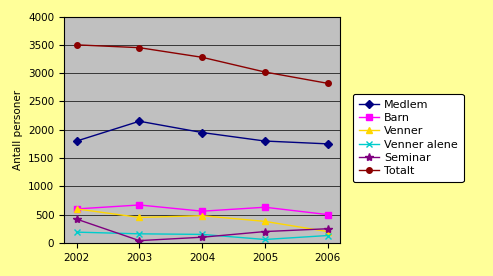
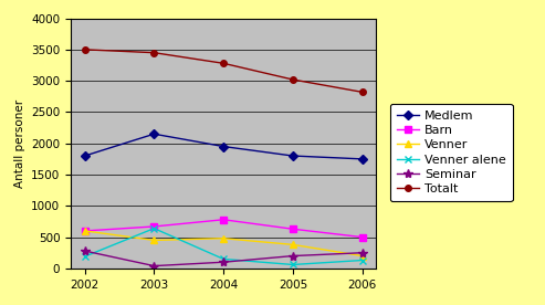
Seminar/2002: 420 -> 280
Venner alene/2003: 160 -> 640
Barn/2004: 560 -> 780
